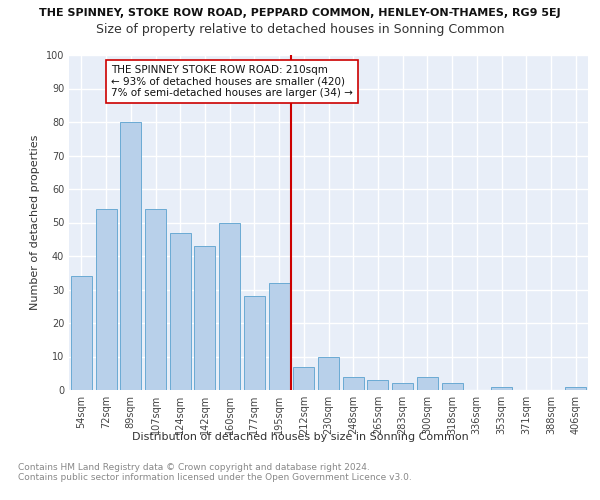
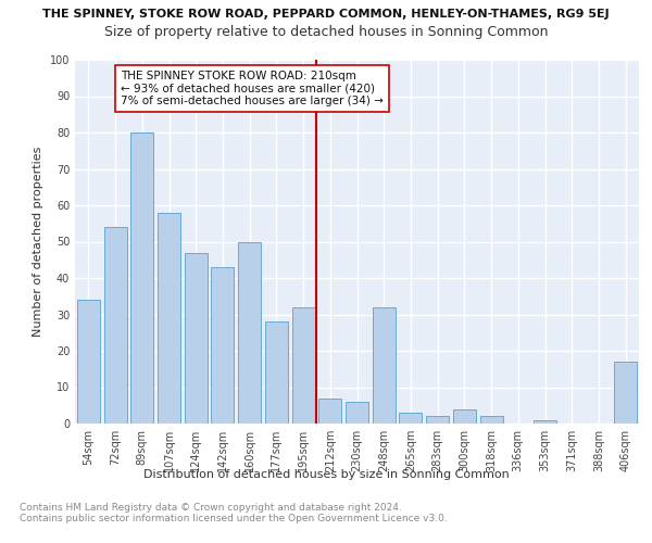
107sqm: 54 -> 58
230sqm: 10 -> 6
248sqm: 4 -> 32
406sqm: 1 -> 17
